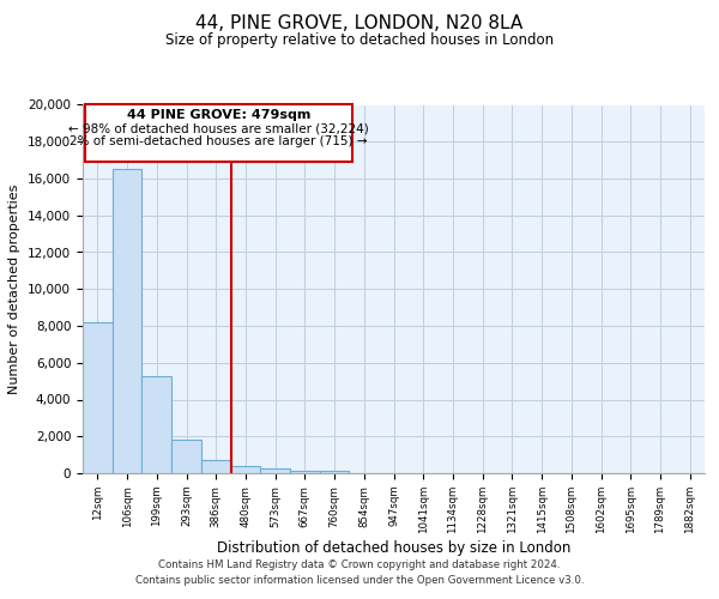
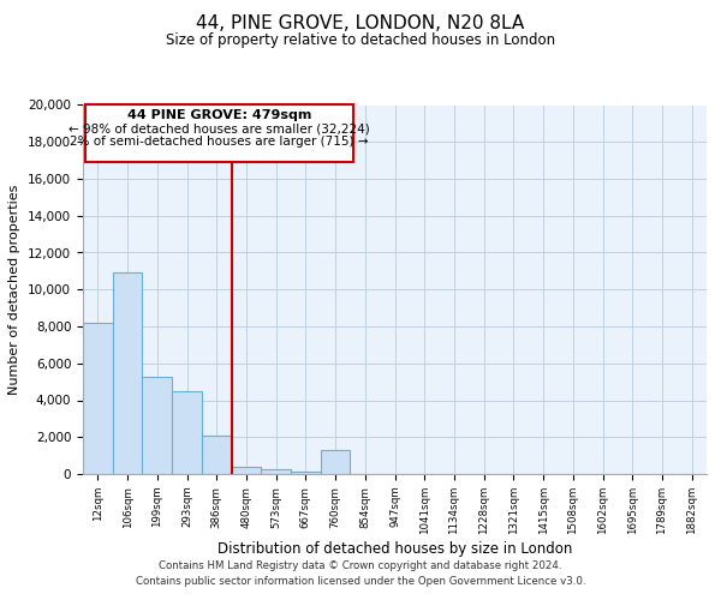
106sqm: 16,500 -> 10,900
293sqm: 1,800 -> 4,500
386sqm: 700 -> 2,100
760sqm: 100 -> 1,300
